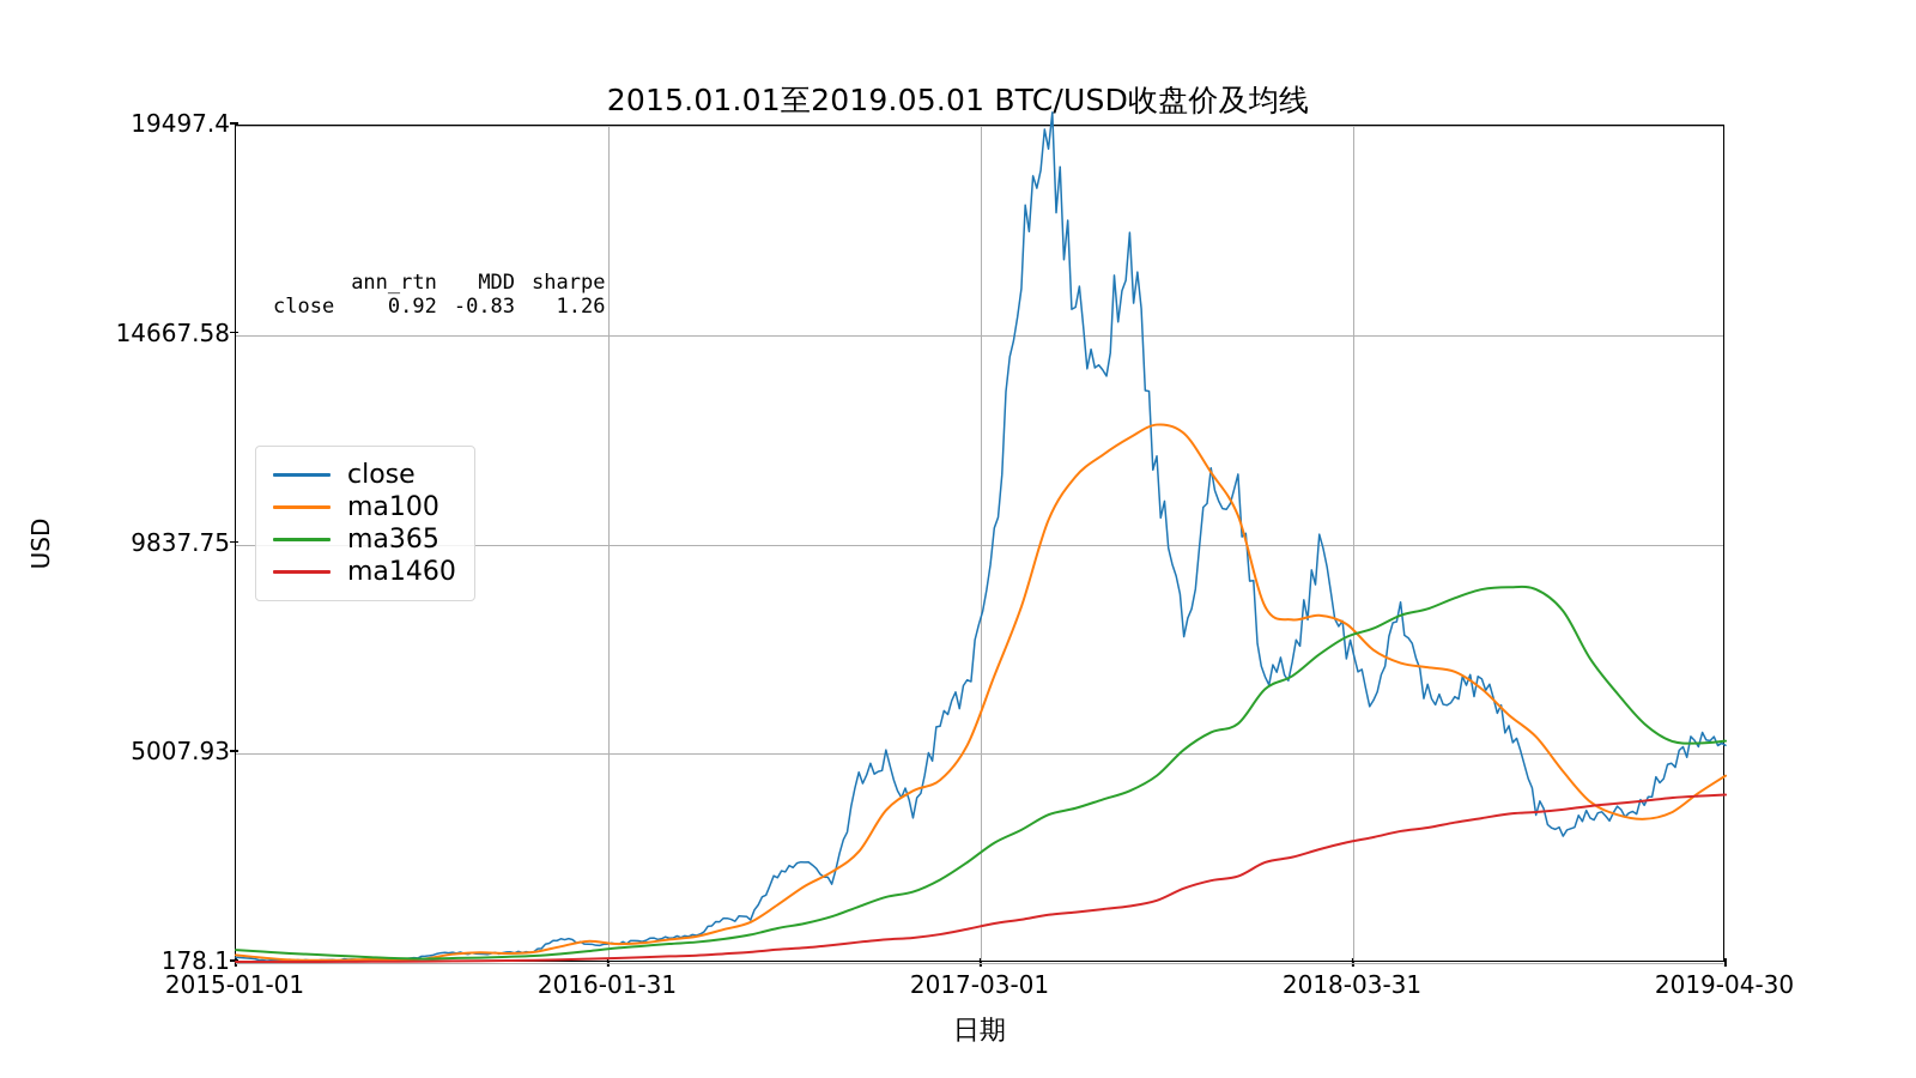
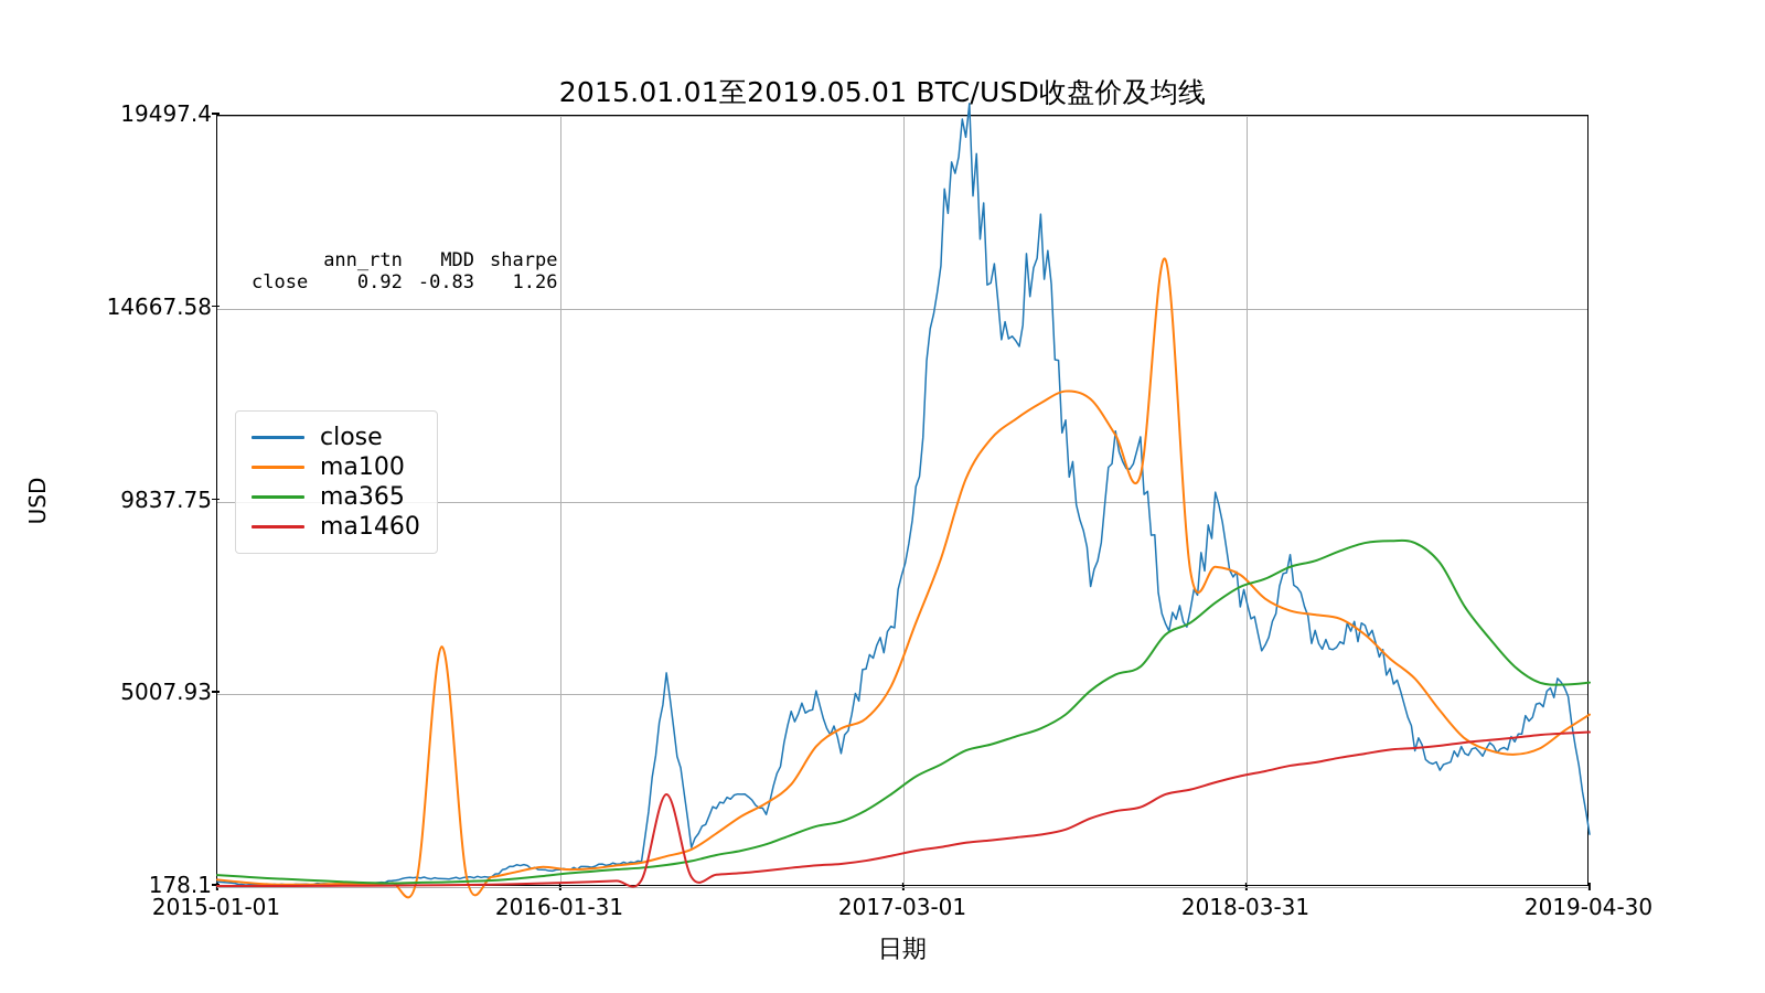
ma100/2016-01-31: 400 -> 6200
close/2017-03-01: 1200 -> 5400
ma1460/2017-03-01: 400 -> 2500
ma100/2018-03-31: 8400 -> 15900
close/2019-04-30: 5200 -> 1500
